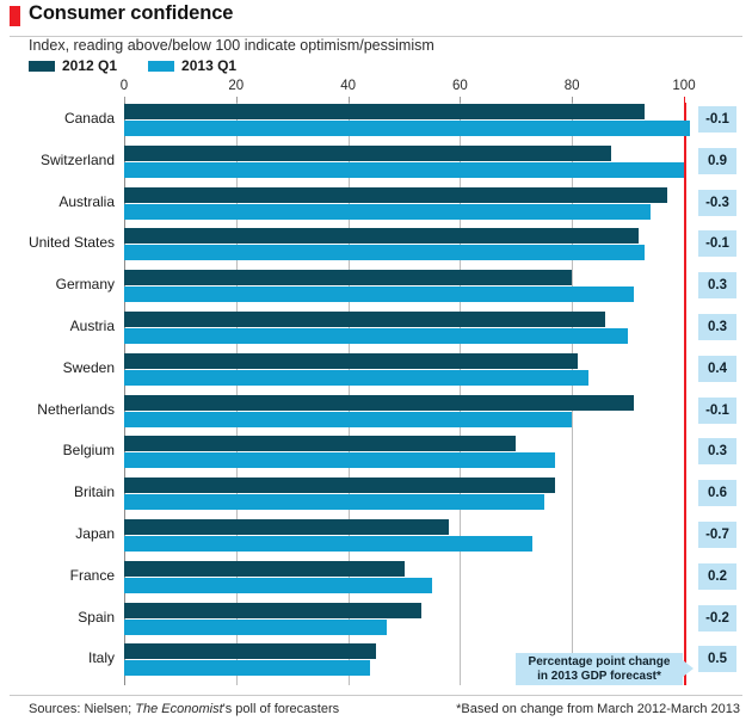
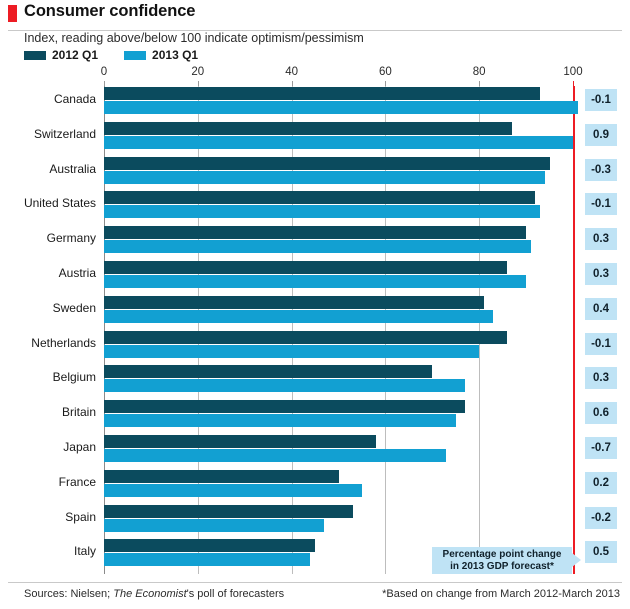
2012 Q1/Australia: 97 -> 95
2012 Q1/Germany: 80 -> 90
2012 Q1/Netherlands: 91 -> 86
